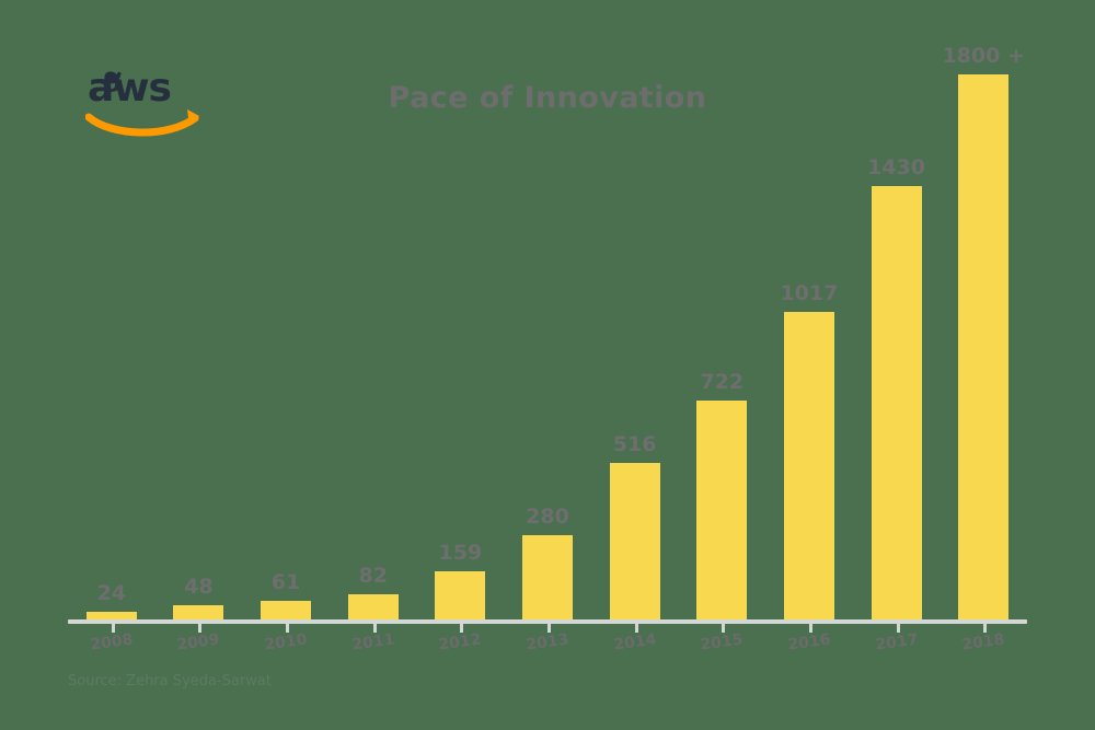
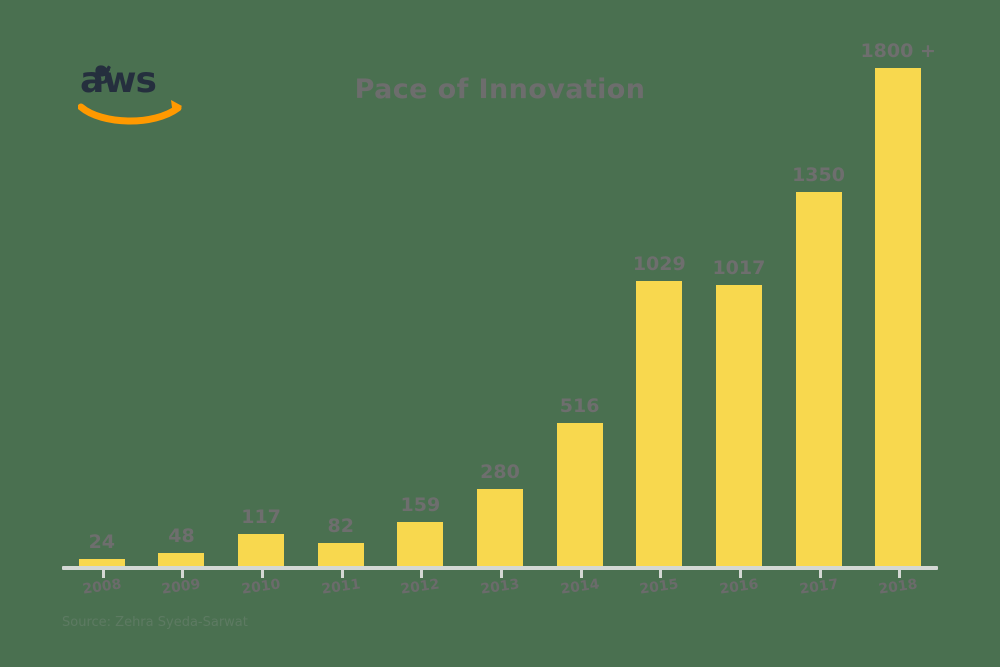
2010: 61 -> 117
2015: 722 -> 1029
2017: 1430 -> 1350
